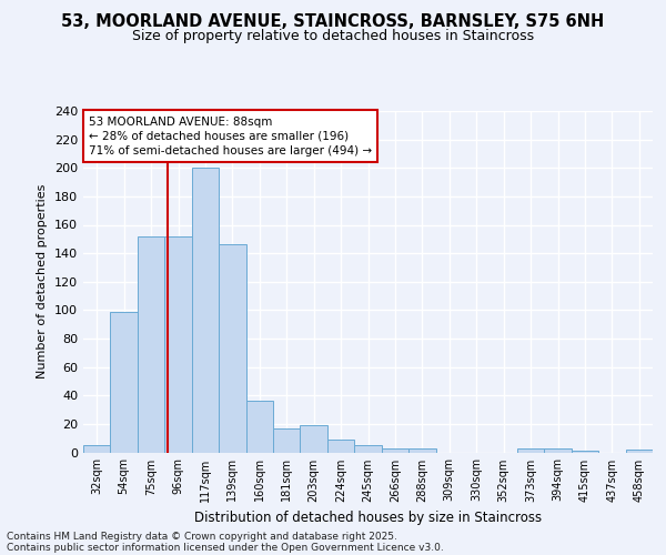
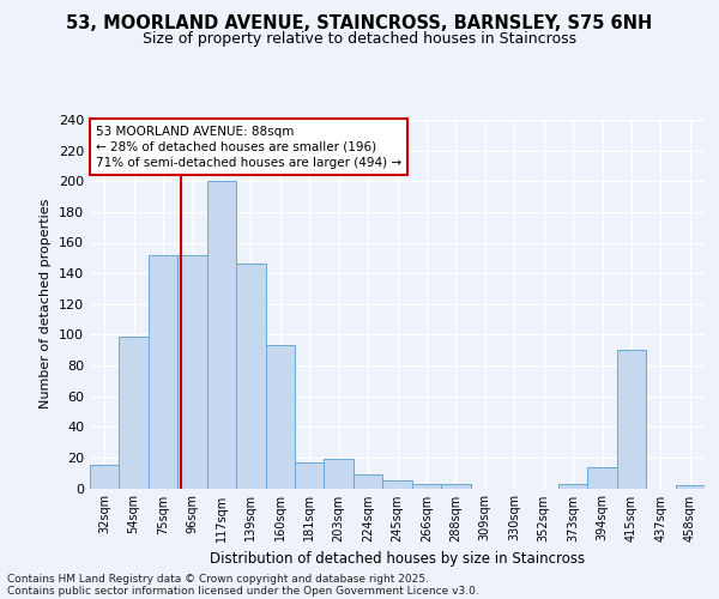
32sqm: 5 -> 15
160sqm: 36 -> 93
394sqm: 3 -> 14
415sqm: 1 -> 90
